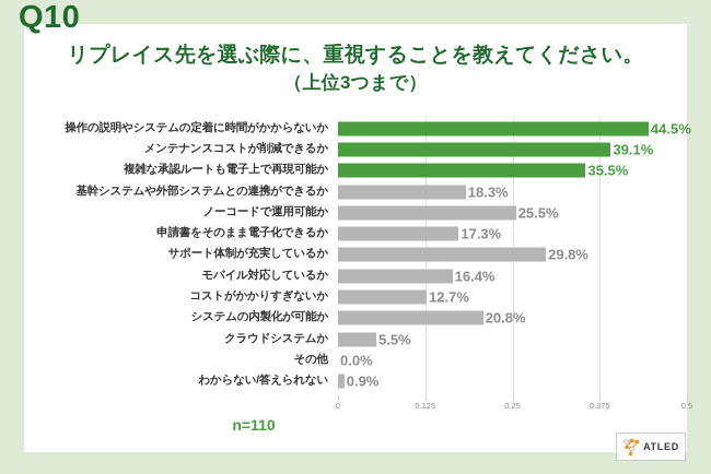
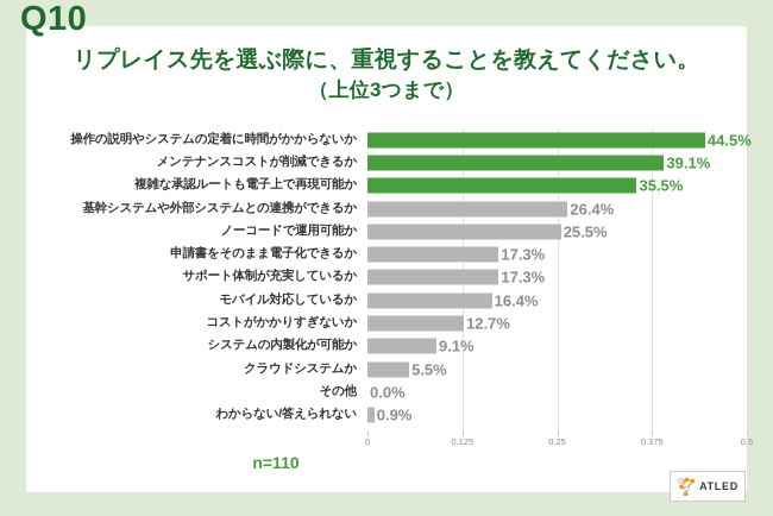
基幹システムや外部システムとの連携ができるか: 18.3% -> 26.4%
サポート体制が充実しているか: 29.8% -> 17.3%
システムの内製化が可能か: 20.8% -> 9.1%
